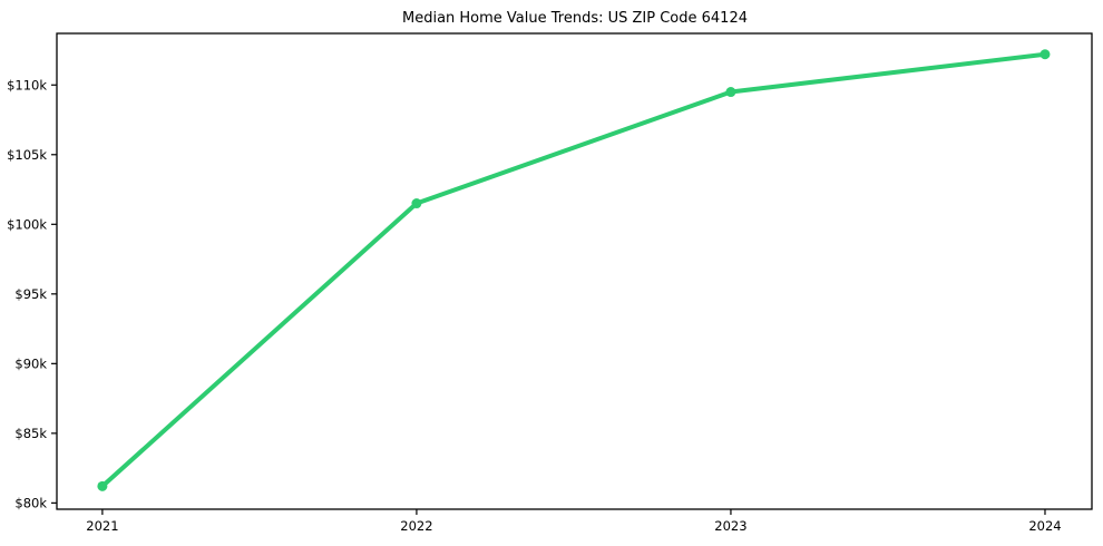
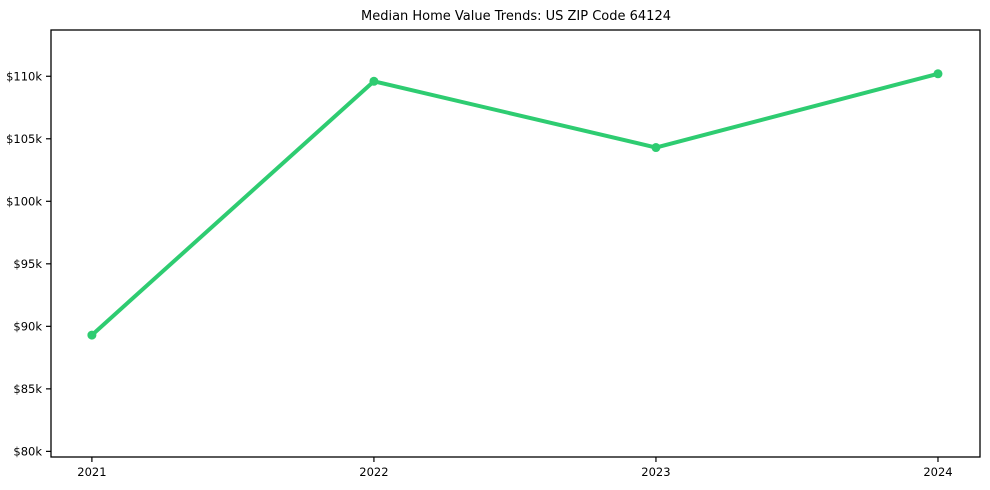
2021: $81.2k -> $89.3k
2022: $101.5k -> $109.6k
2023: $109.5k -> $104.3k
2024: $112.2k -> $110.2k
